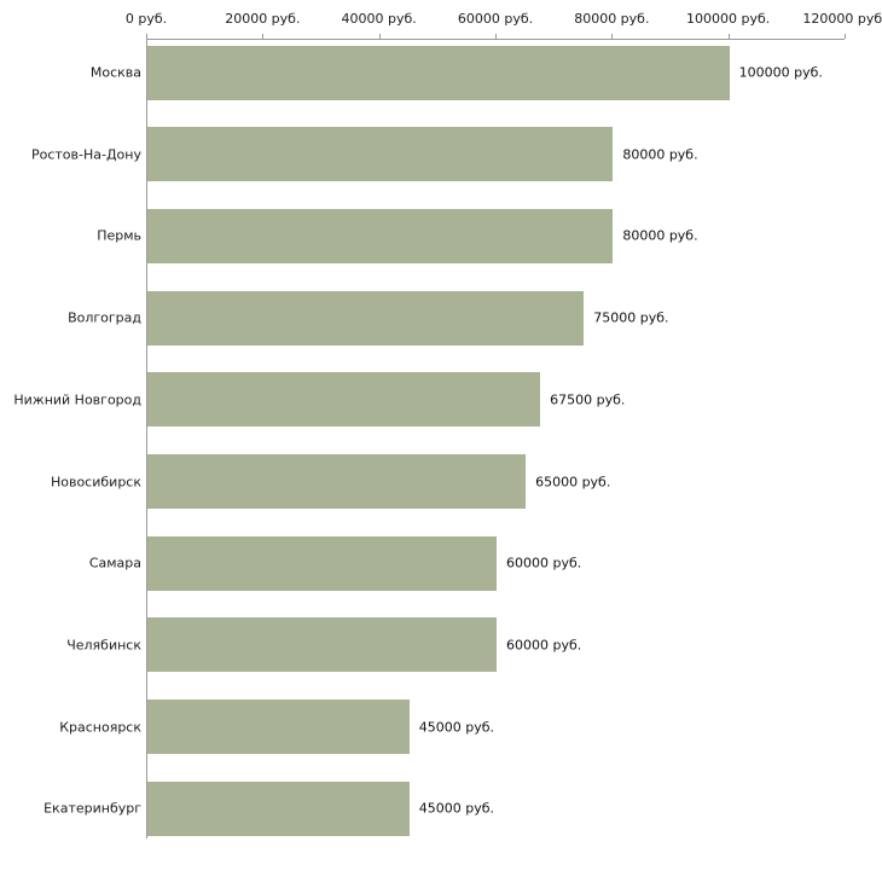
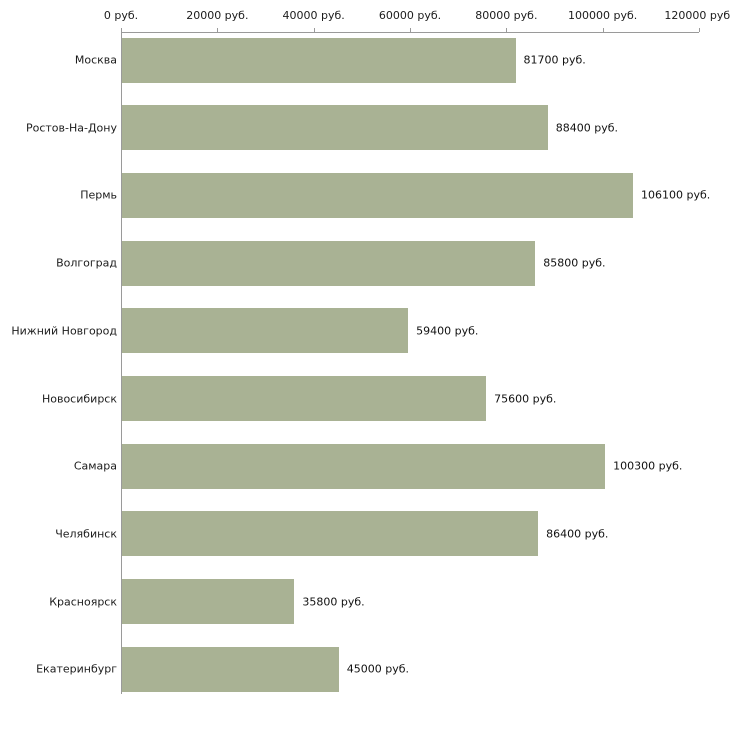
Москва: 100000 -> 81700
Ростов-На-Дону: 80000 -> 88400
Пермь: 80000 -> 106100
Волгоград: 75000 -> 85800
Нижний Новгород: 67500 -> 59400
Новосибирск: 65000 -> 75600
Самара: 60000 -> 100300
Челябинск: 60000 -> 86400
Красноярск: 45000 -> 35800
